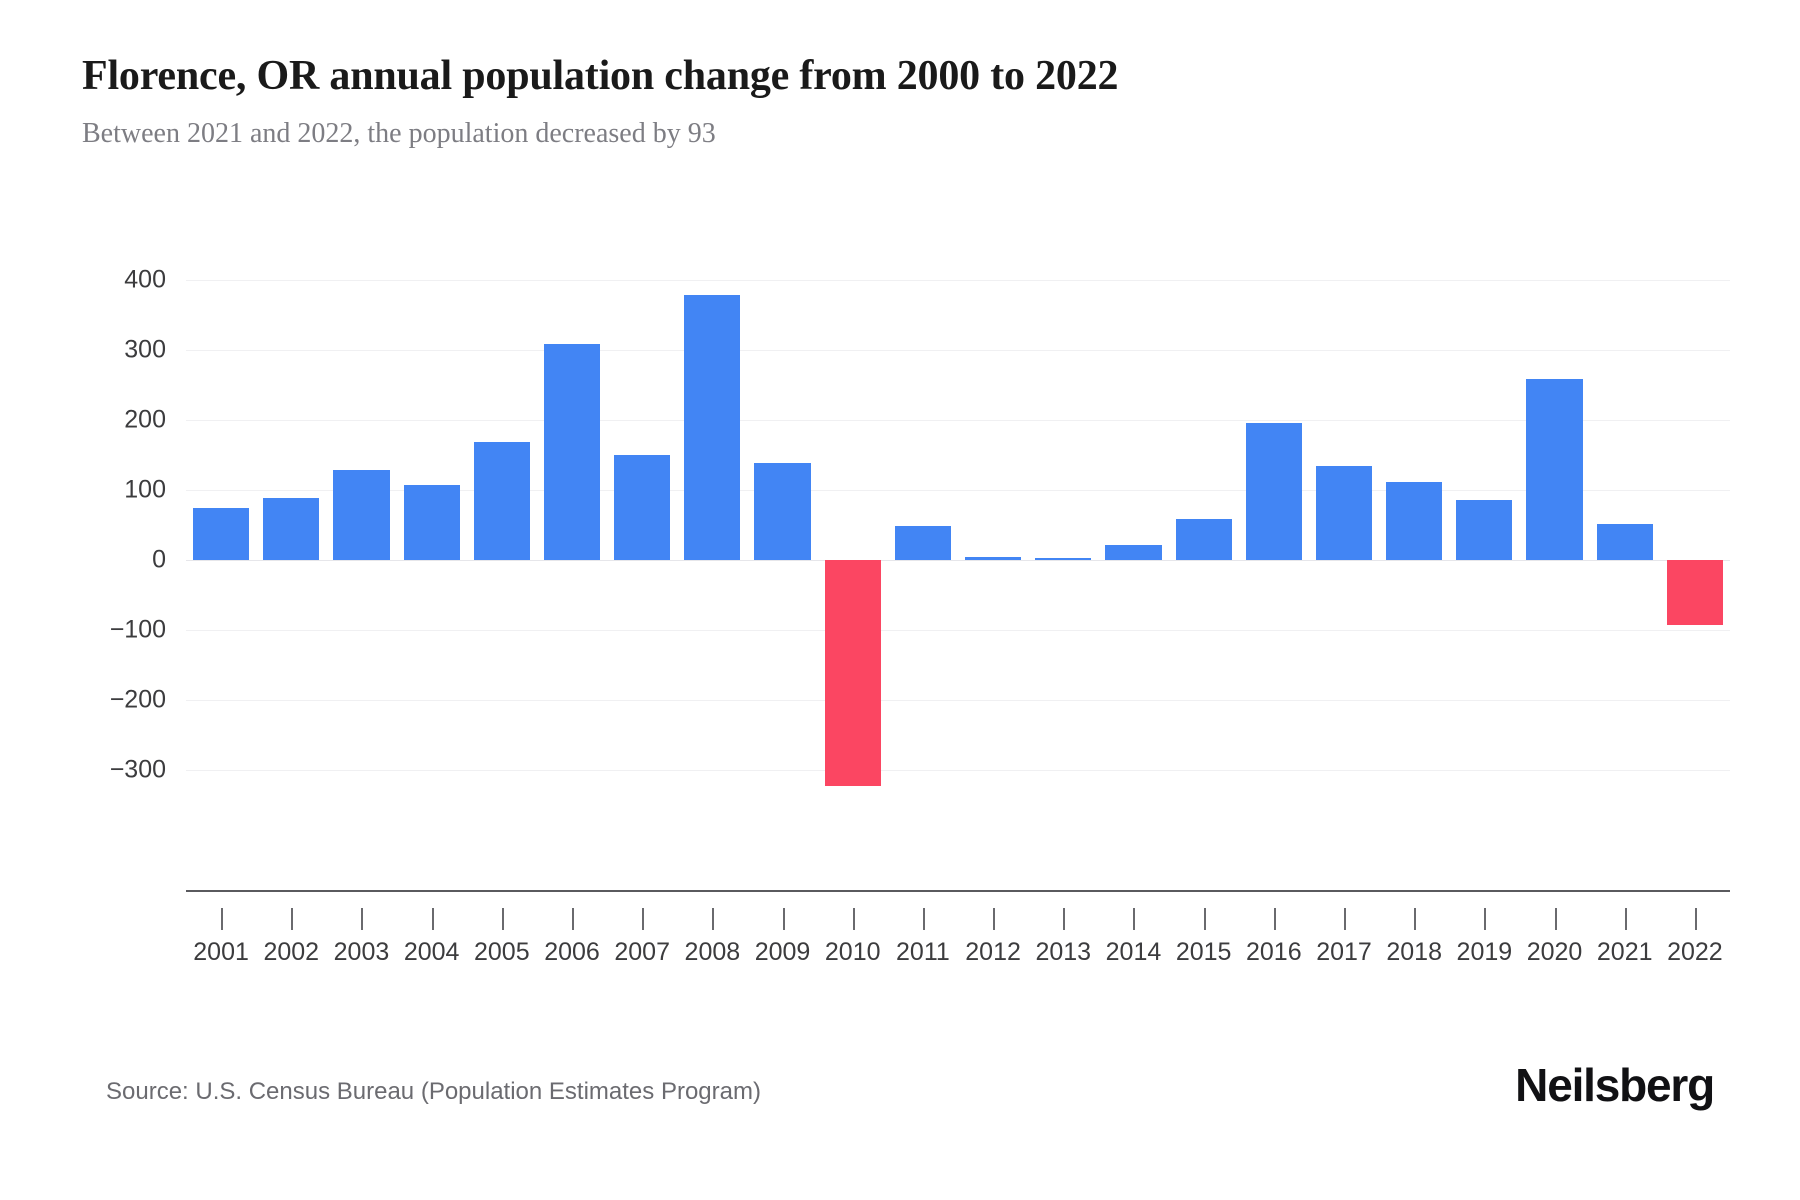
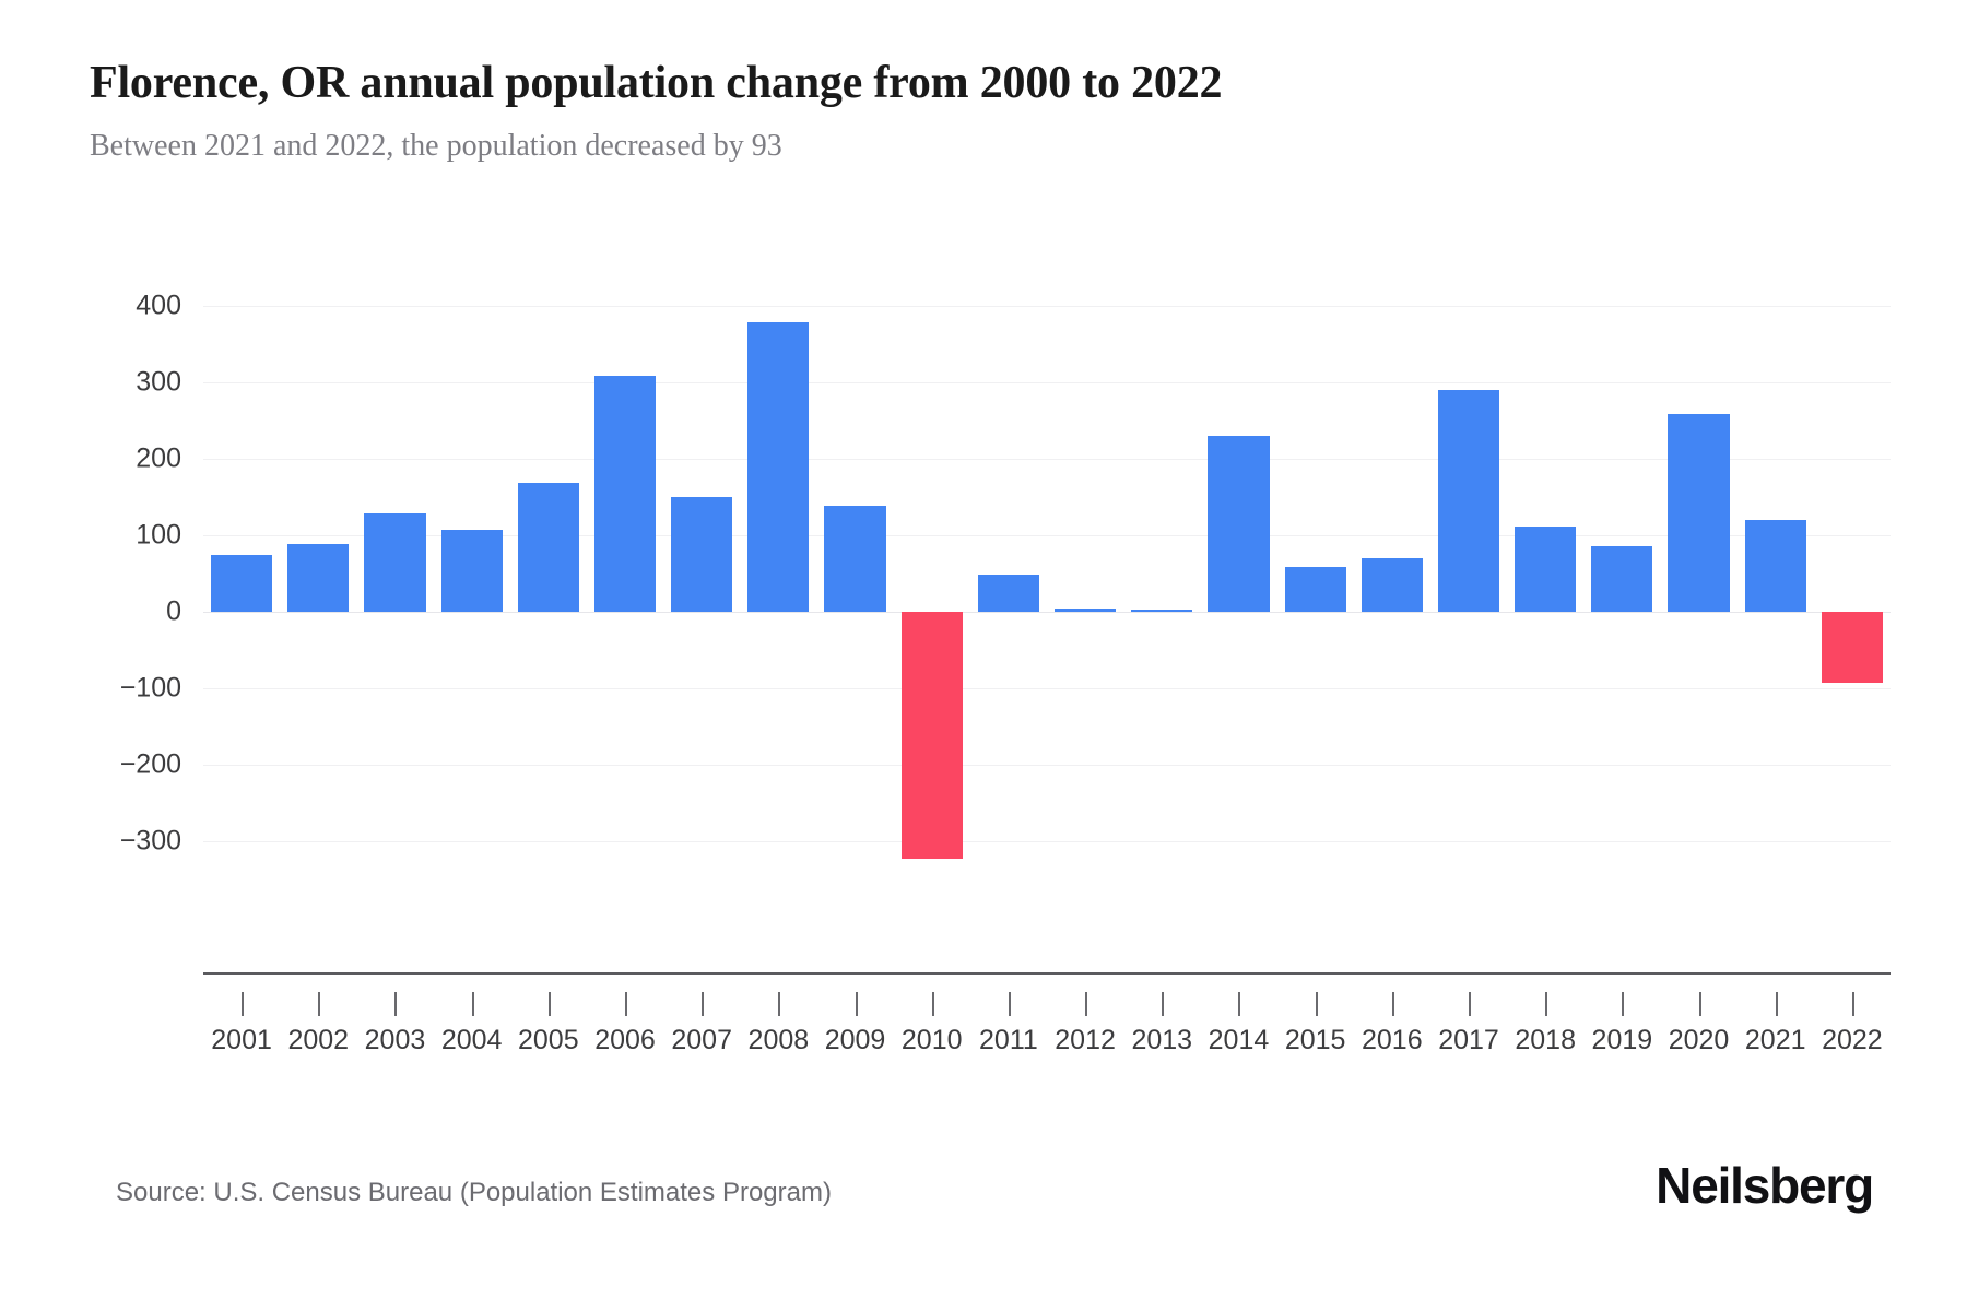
2014: 20 -> 230
2016: 200 -> 70
2017: 130 -> 290
2021: 50 -> 120
